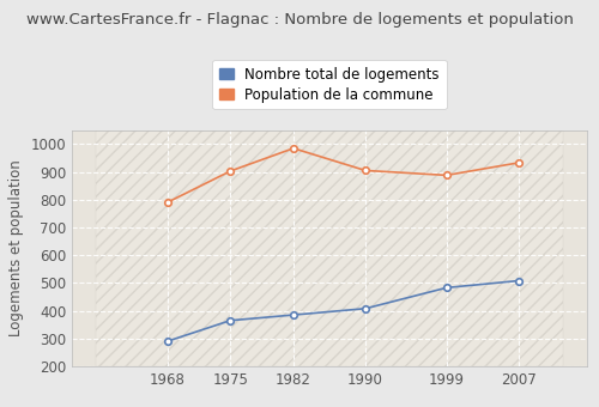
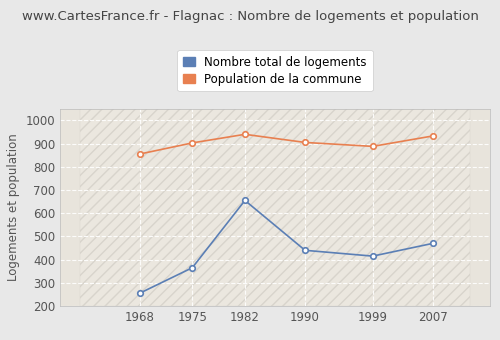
Nombre total de logements/1968: 290 -> 255
Population de la commune/1968: 790 -> 855
Nombre total de logements/1982: 385 -> 655
Population de la commune/1982: 985 -> 940
Nombre total de logements/1990: 408 -> 440
Nombre total de logements/1999: 483 -> 415
Nombre total de logements/2007: 508 -> 470
